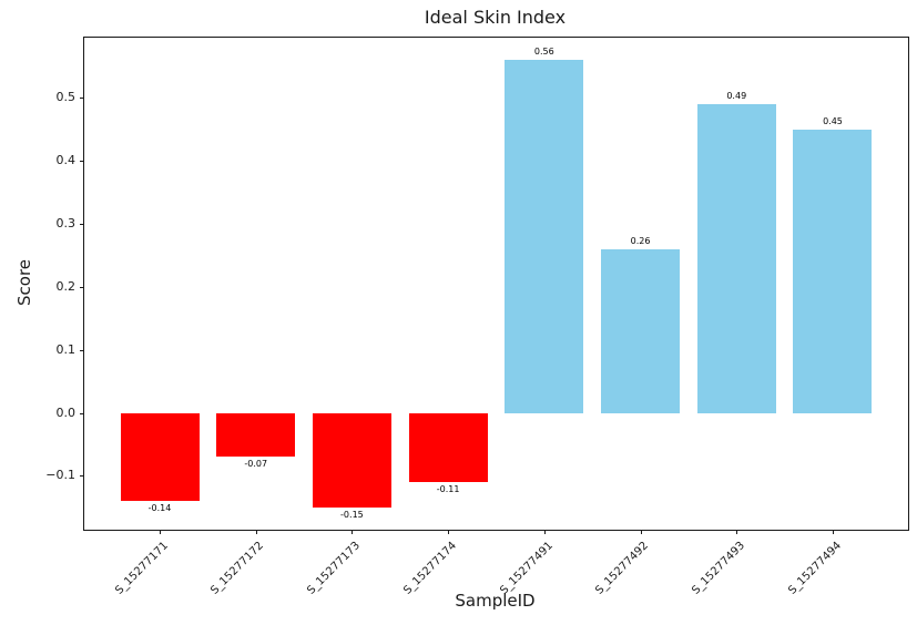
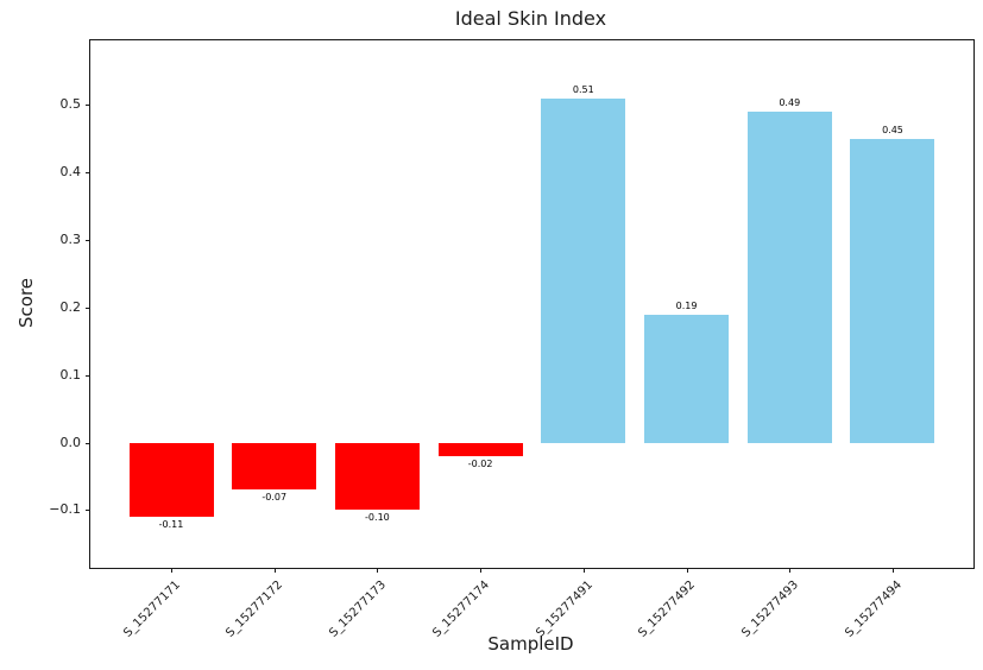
S_15277171: -0.14 -> -0.11
S_15277173: -0.15 -> -0.10
S_15277174: -0.11 -> -0.02
S_15277491: 0.56 -> 0.51
S_15277492: 0.26 -> 0.19
